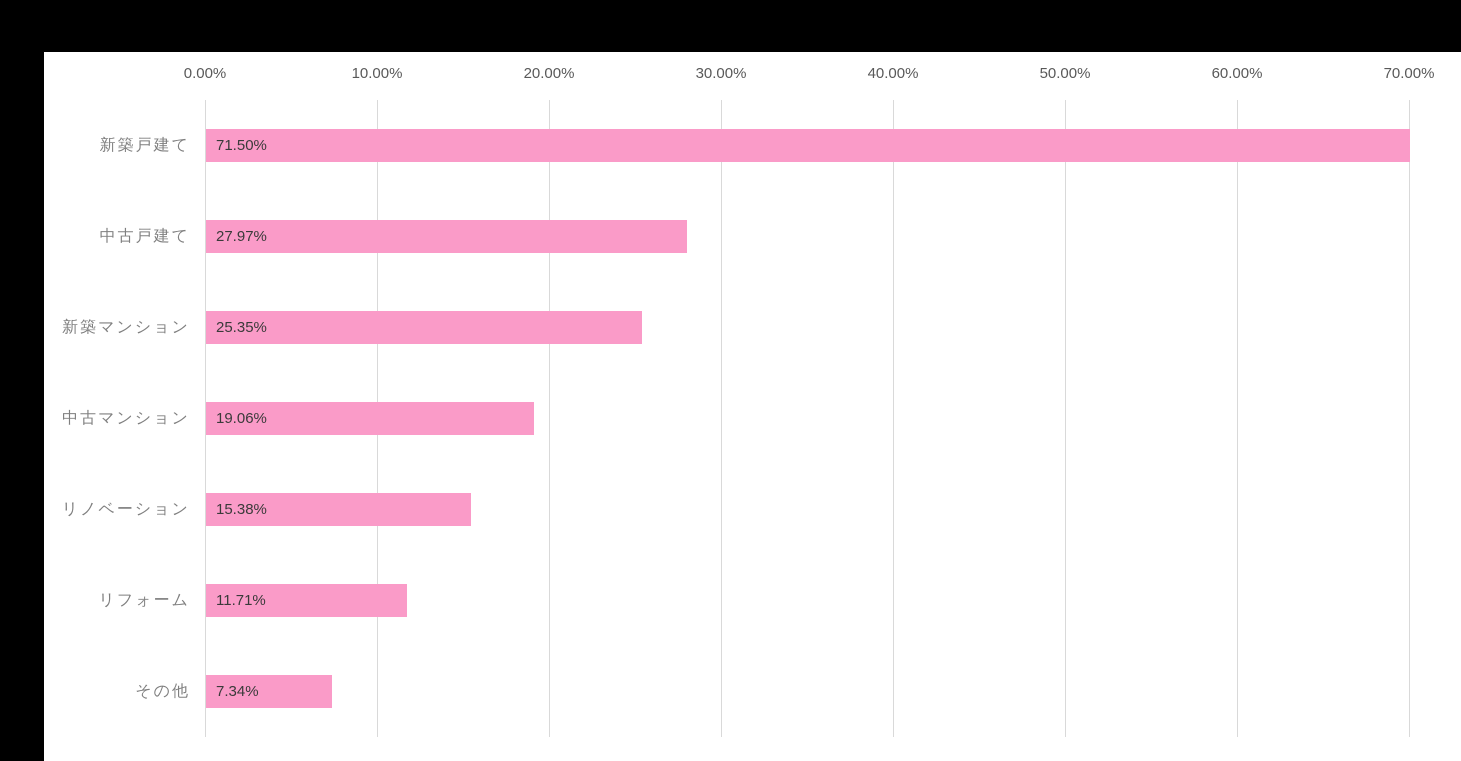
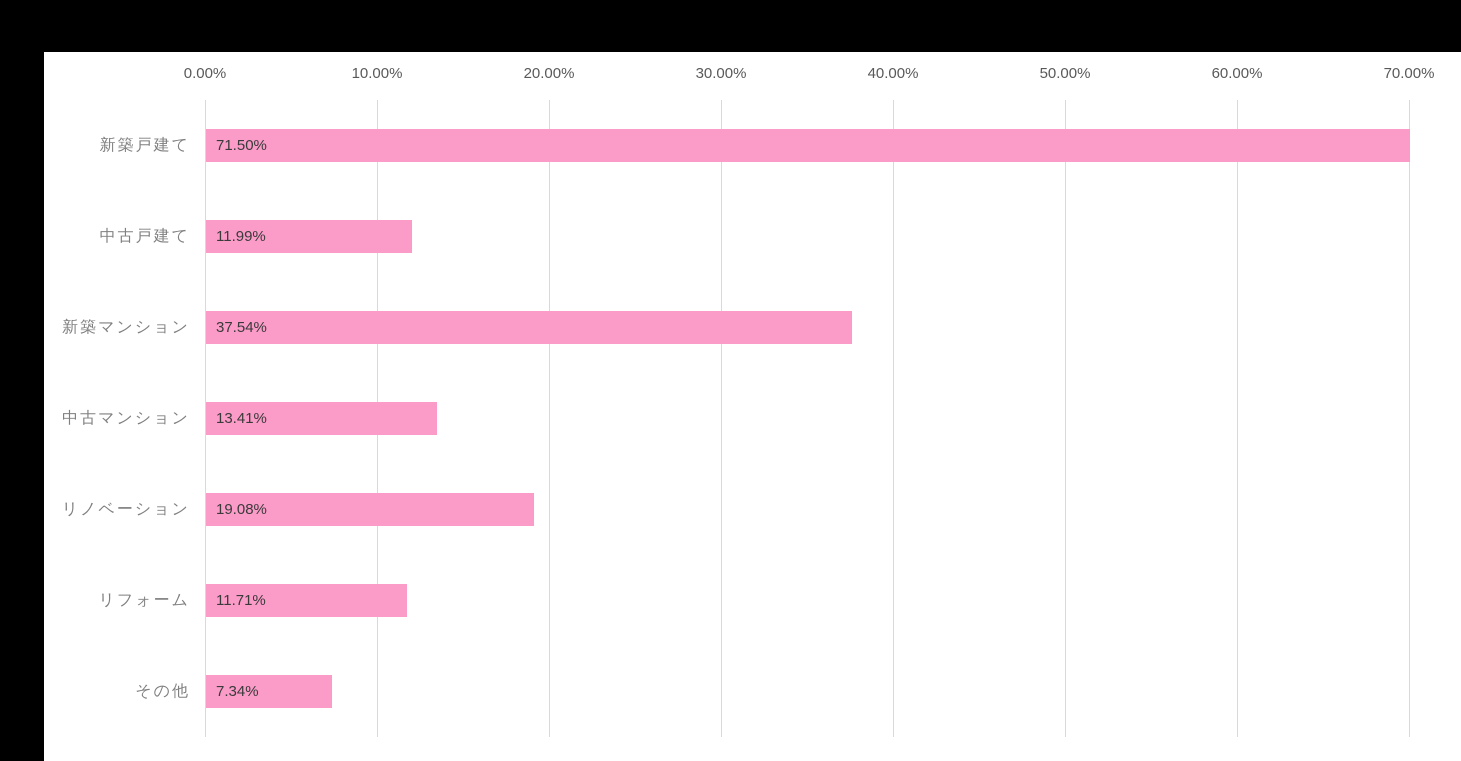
中古戸建て: 27.97% -> 11.99%
新築マンション: 25.35% -> 37.54%
中古マンション: 19.06% -> 13.41%
リノベーション: 15.38% -> 19.08%
